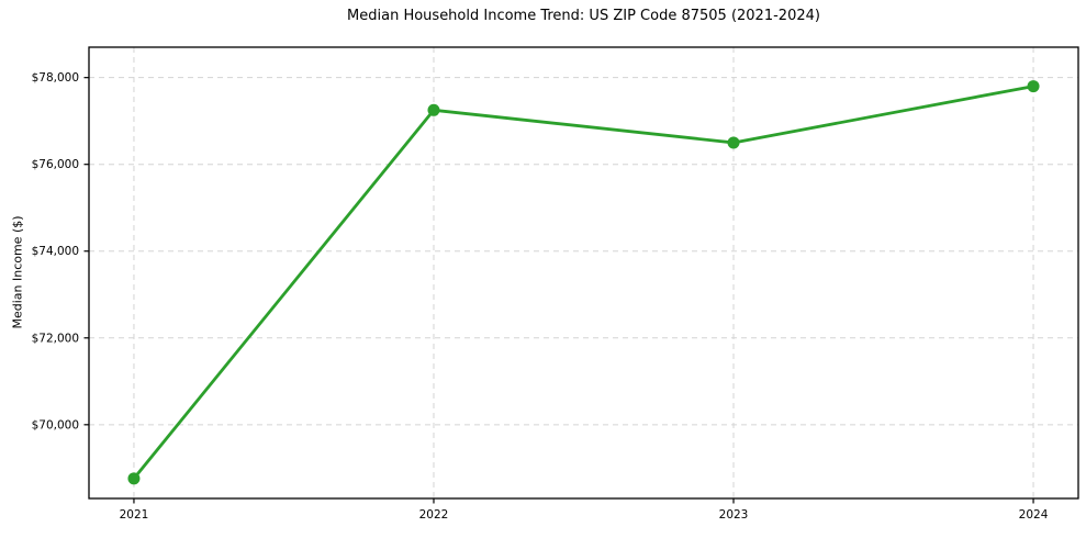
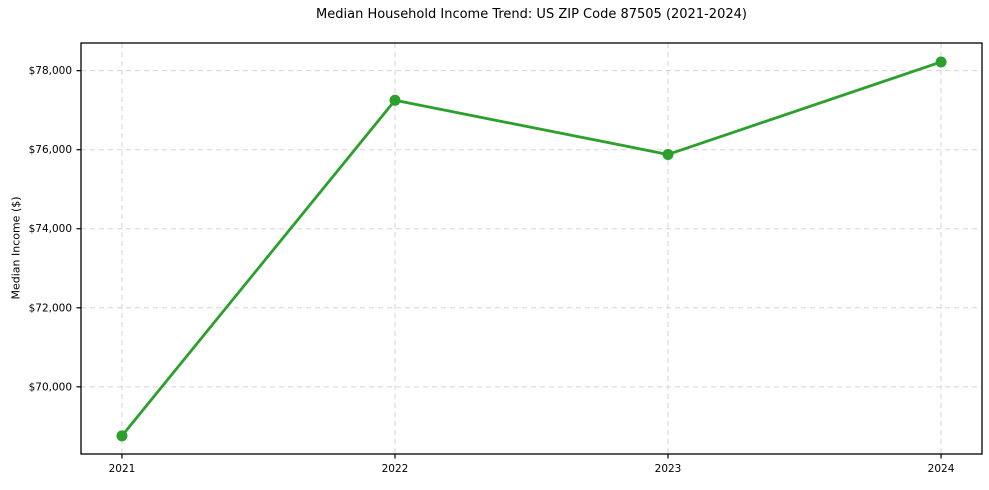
2023: $76500 -> $75900
2024: $77800 -> $78200
